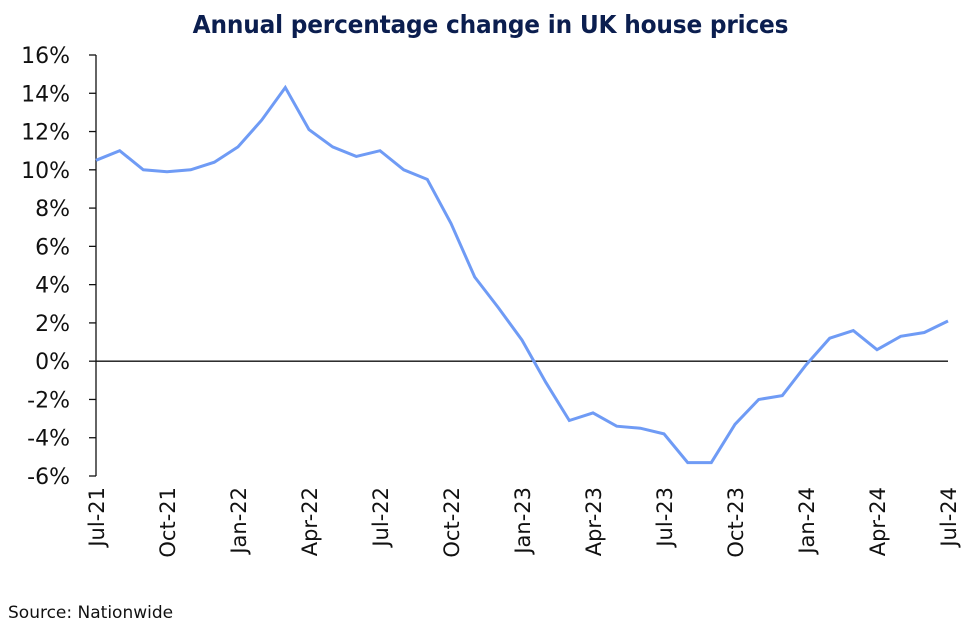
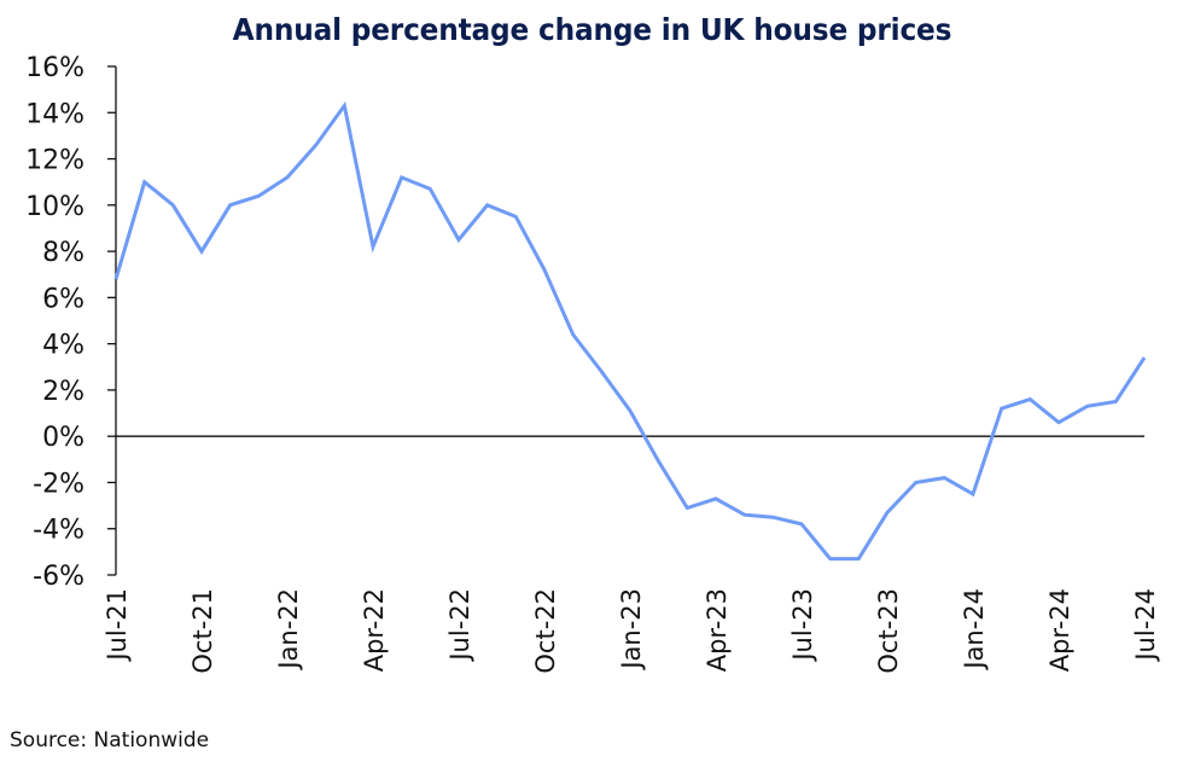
Jul-21: 10.5% -> 6.8%
Oct-21: 9.9% -> 8.0%
Apr-22: 12.1% -> 8.2%
Jul-22: 11.0% -> 8.5%
Jan-24: -0.2% -> -2.5%
Jul-24: 2.1% -> 3.4%
